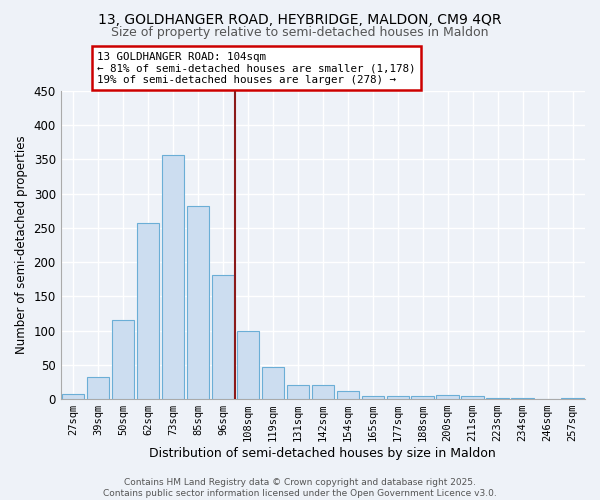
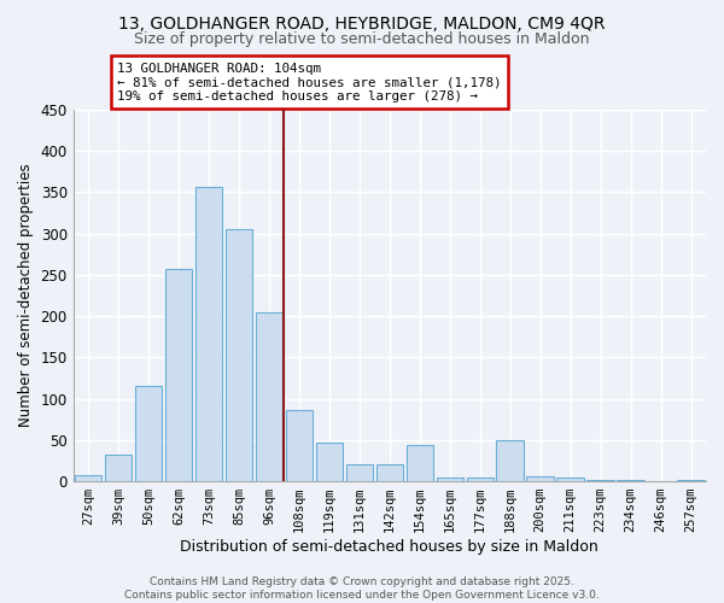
85sqm: 282 -> 306
96sqm: 181 -> 204
108sqm: 100 -> 86
154sqm: 12 -> 44
188sqm: 5 -> 50
